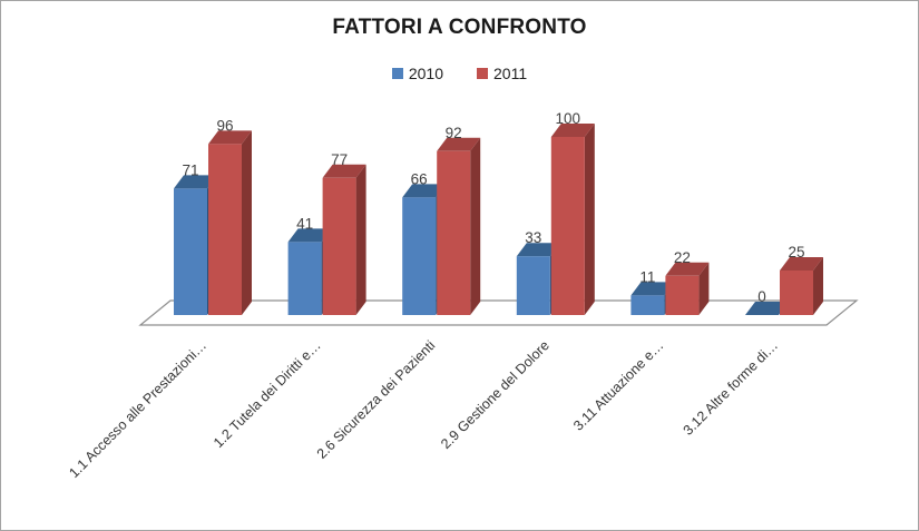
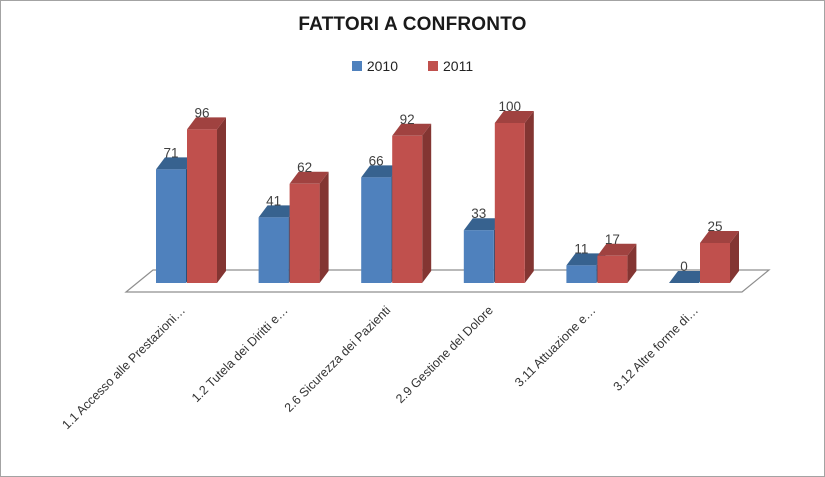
2011/1.2 Tutela dei Diritti e…: 77 -> 62
2011/3.11 Attuazione e…: 22 -> 17
